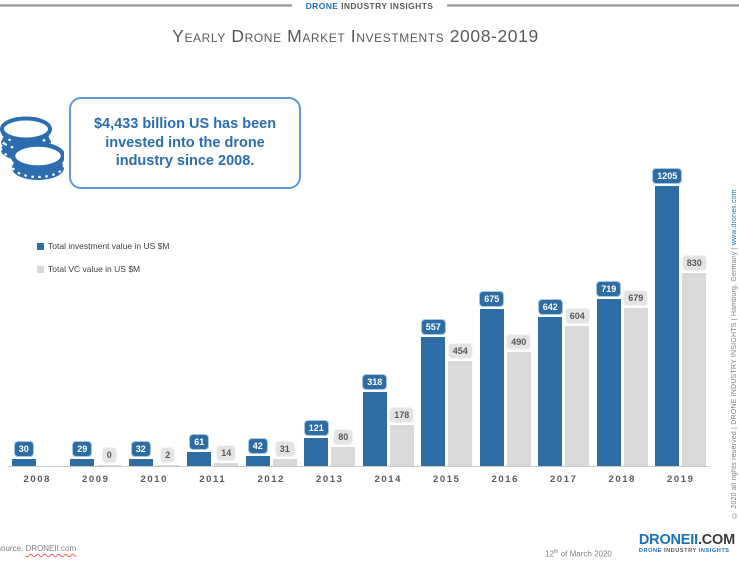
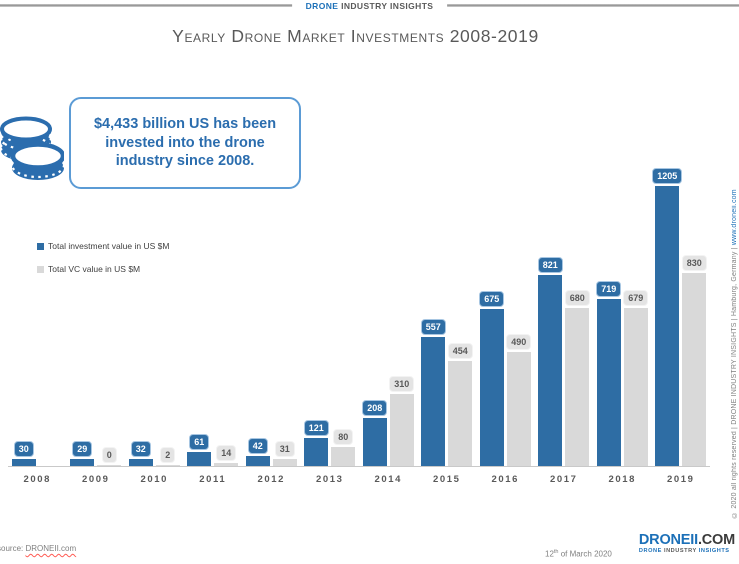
Total investment value in US $M/2014: 318 -> 208
Total VC value in US $M/2014: 178 -> 310
Total investment value in US $M/2017: 642 -> 821
Total VC value in US $M/2017: 604 -> 680
